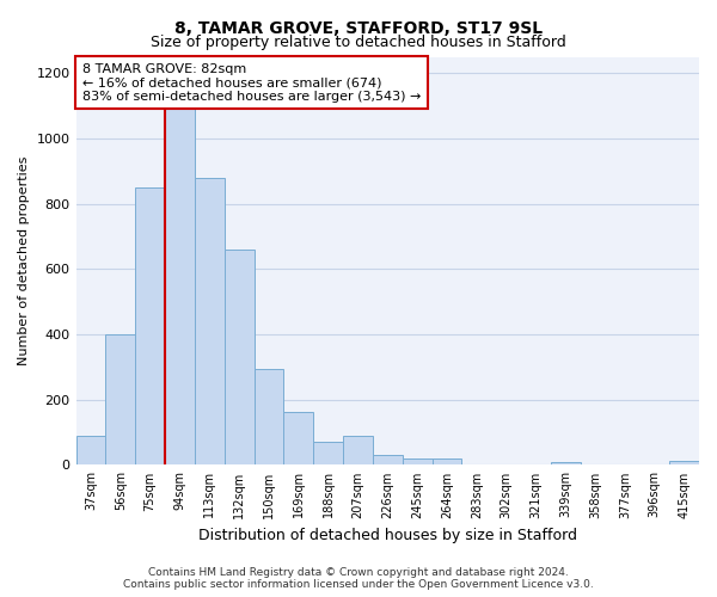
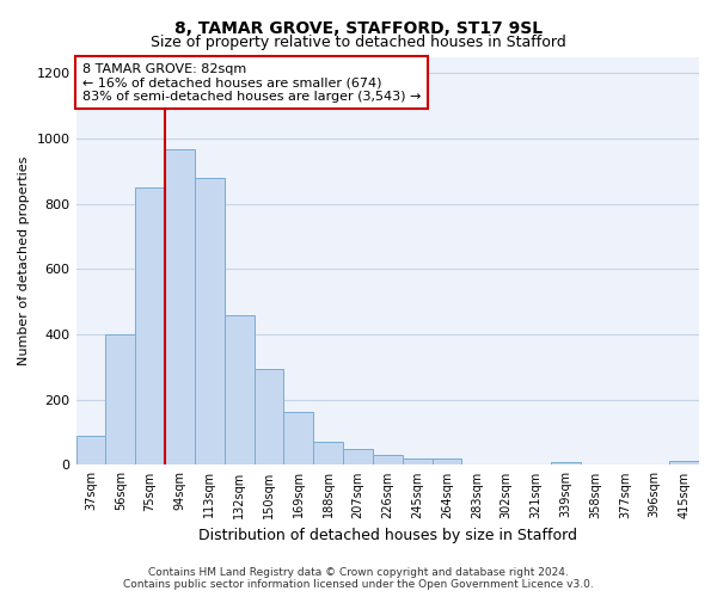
94sqm: 1090 -> 965
132sqm: 660 -> 460
207sqm: 90 -> 50
